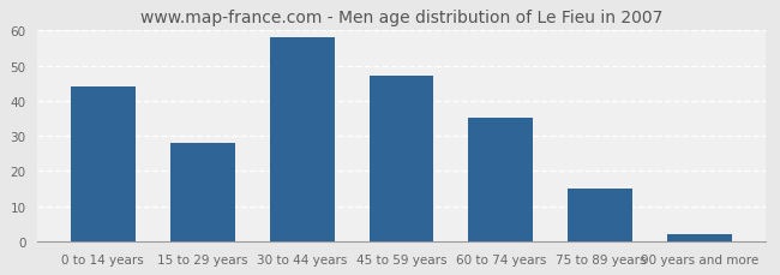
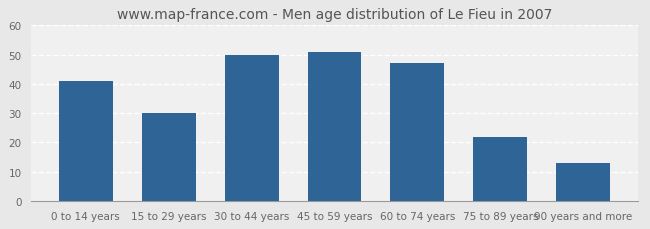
0 to 14 years: 44 -> 41
15 to 29 years: 28 -> 30
30 to 44 years: 58 -> 50
45 to 59 years: 47 -> 51
60 to 74 years: 35 -> 47
75 to 89 years: 15 -> 22
90 years and more: 2 -> 13
